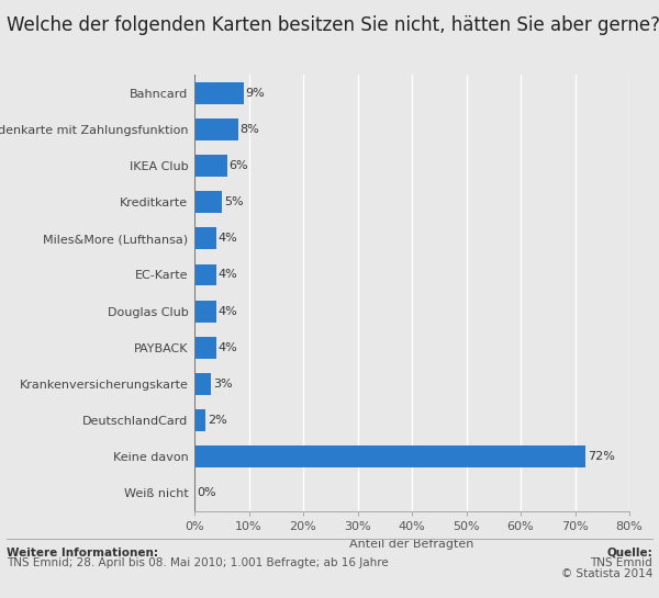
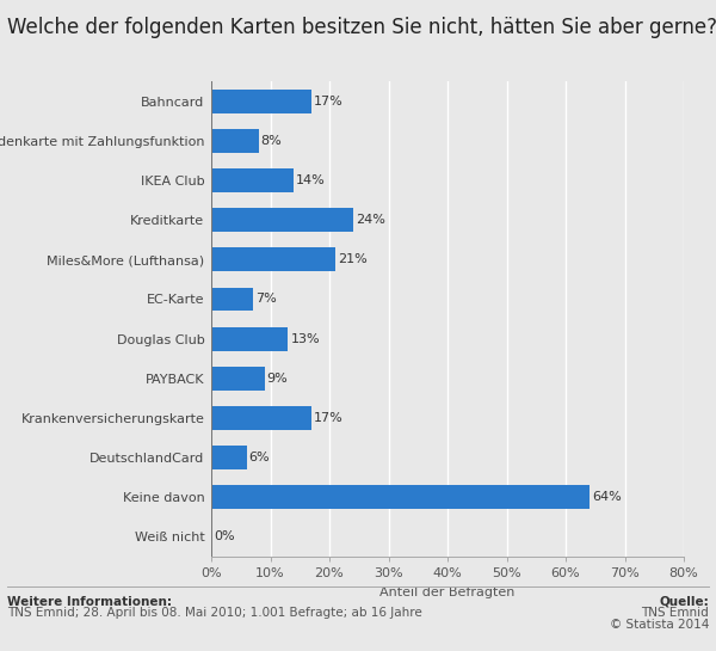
Bahncard: 9% -> 17%
IKEA Club: 6% -> 14%
Kreditkarte: 5% -> 24%
Miles&More (Lufthansa): 4% -> 21%
EC-Karte: 4% -> 7%
Douglas Club: 4% -> 13%
PAYBACK: 4% -> 9%
Krankenversicherungskarte: 3% -> 17%
DeutschlandCard: 2% -> 6%
Keine davon: 72% -> 64%
